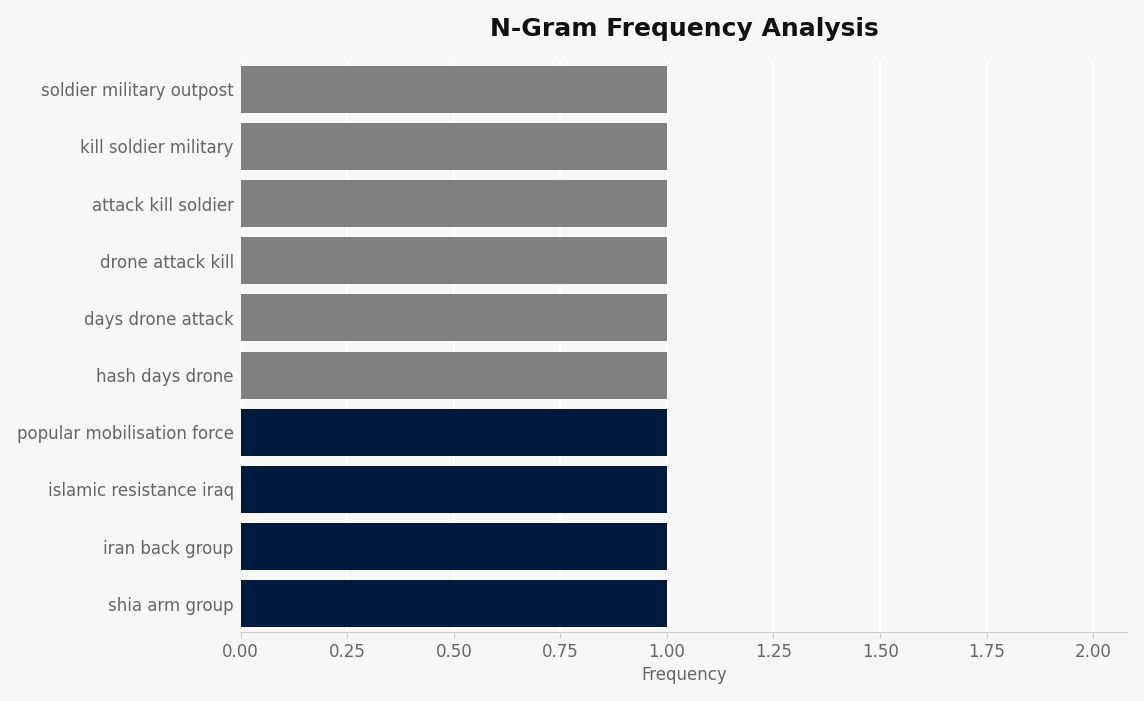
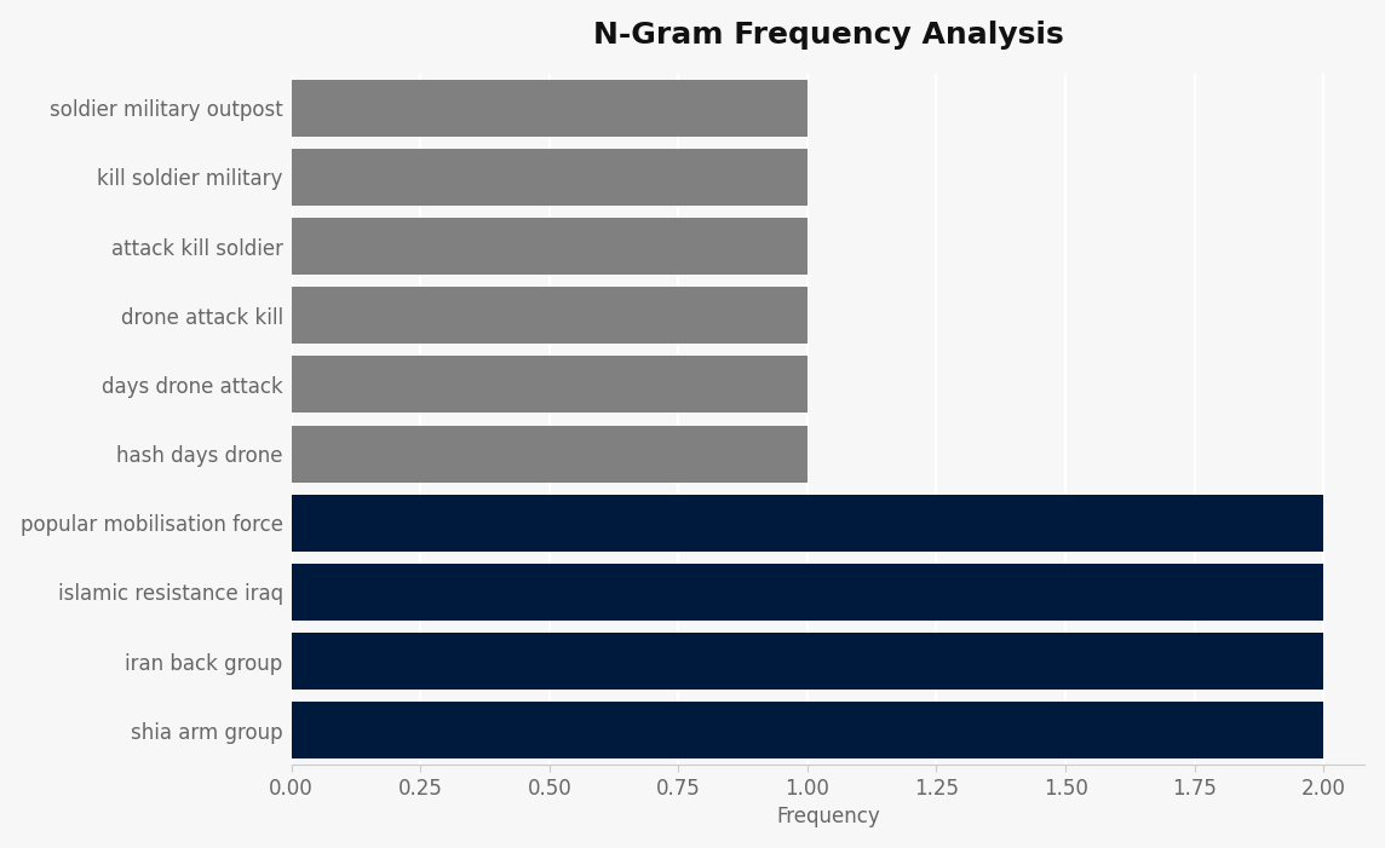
popular mobilisation force: 1 -> 2
islamic resistance iraq: 1 -> 2
iran back group: 1 -> 2
shia arm group: 1 -> 2
